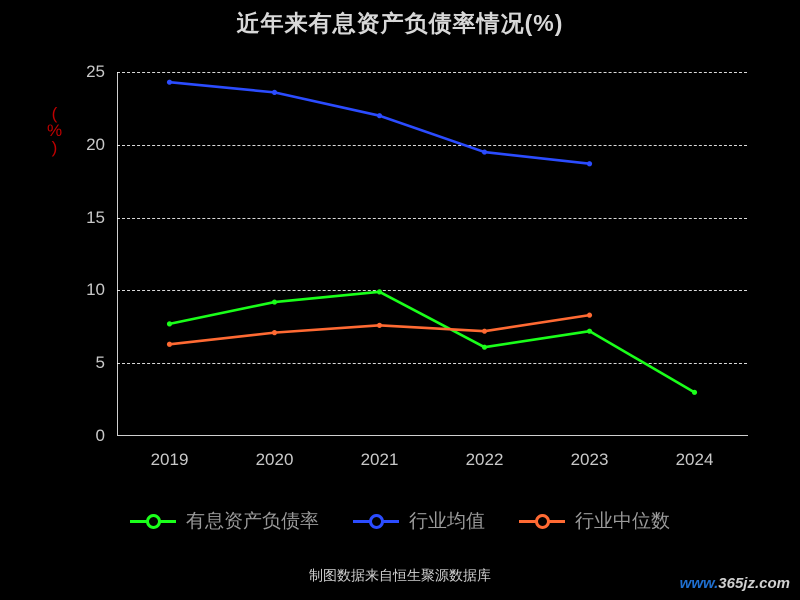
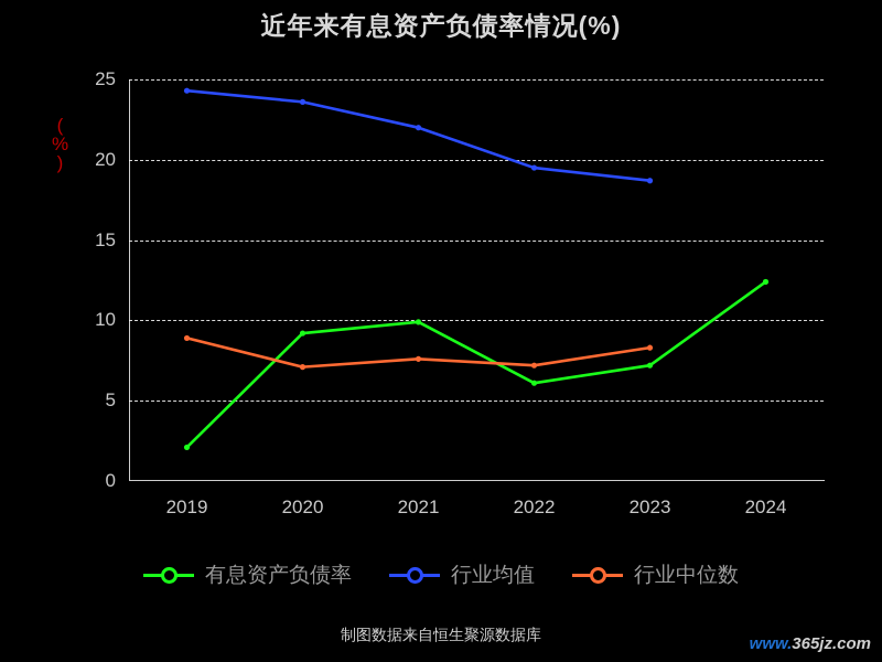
有息资产负债率/2019: 7.7 -> 2.1
行业中位数/2019: 6.3 -> 8.9
有息资产负债率/2024: 3.0 -> 12.4
